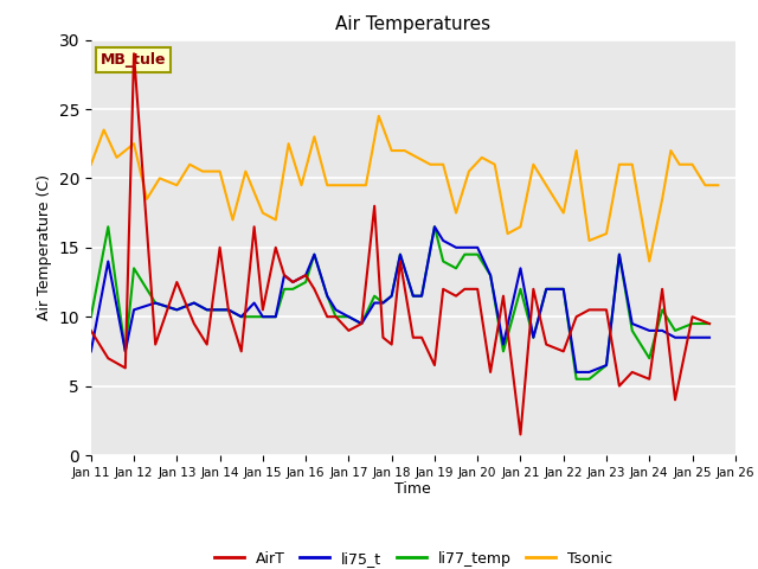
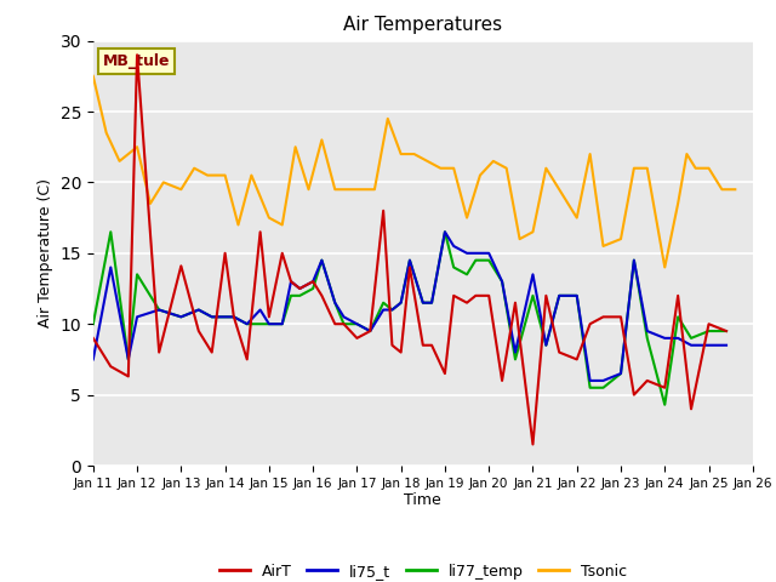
Tsonic/Jan 11: 21.0 -> 27.5
AirT/Jan 13: 12.5 -> 14.1
li77_temp/Jan 24: 7.0 -> 4.3
